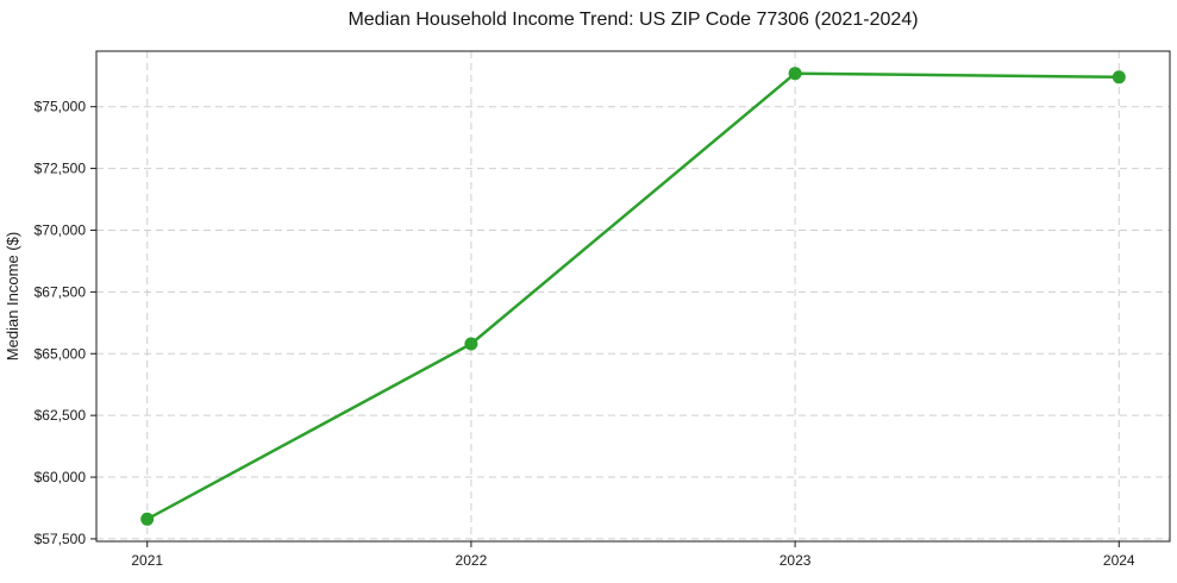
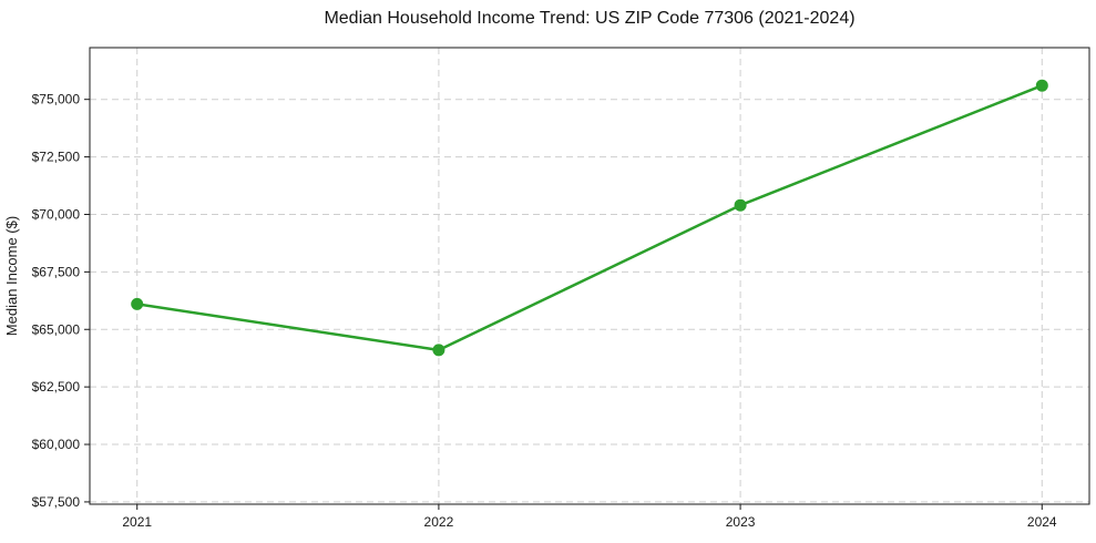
2021: $58300 -> $66100
2022: $65400 -> $64100
2023: $76400 -> $70400
2024: $76200 -> $75600
